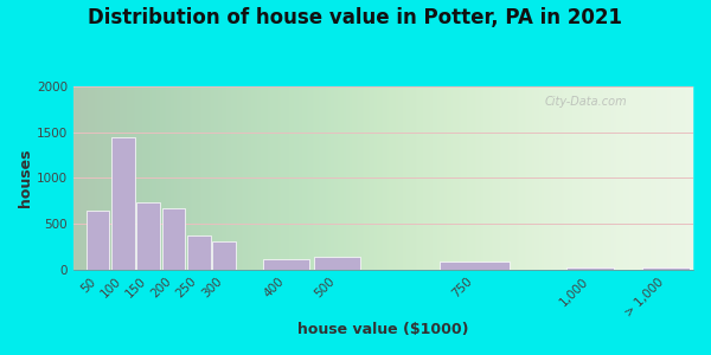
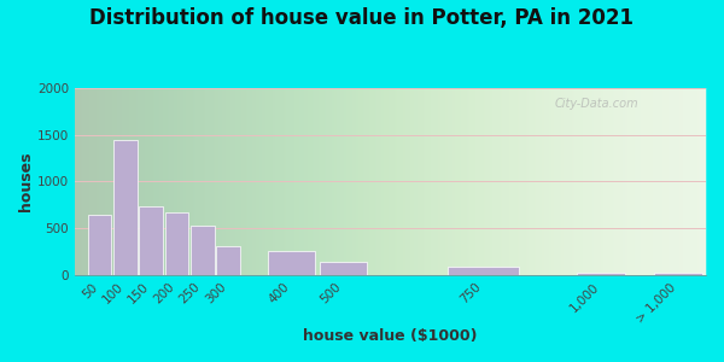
250: 380 -> 530
400: 120 -> 260
